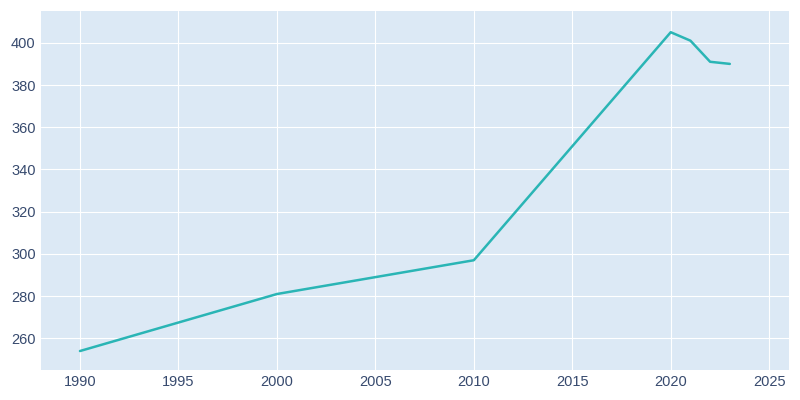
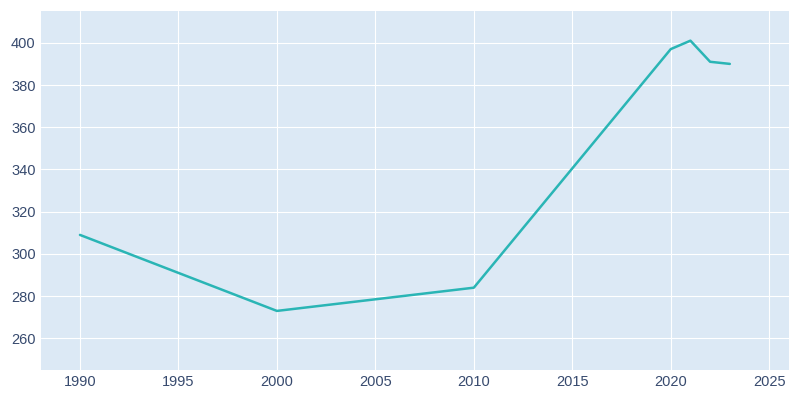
1990: 254 -> 309
2000: 281 -> 273
2010: 297 -> 284
2020: 405 -> 397
